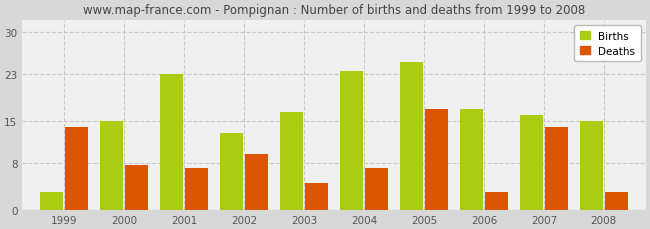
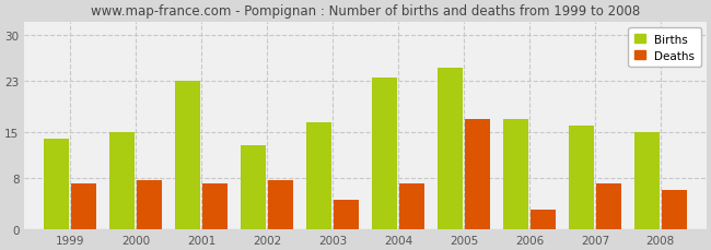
Births/1999: 3.0 -> 14.0
Deaths/1999: 14.0 -> 7.0
Deaths/2002: 9.4 -> 7.5
Deaths/2007: 14.0 -> 7.0
Deaths/2008: 3.0 -> 6.0
